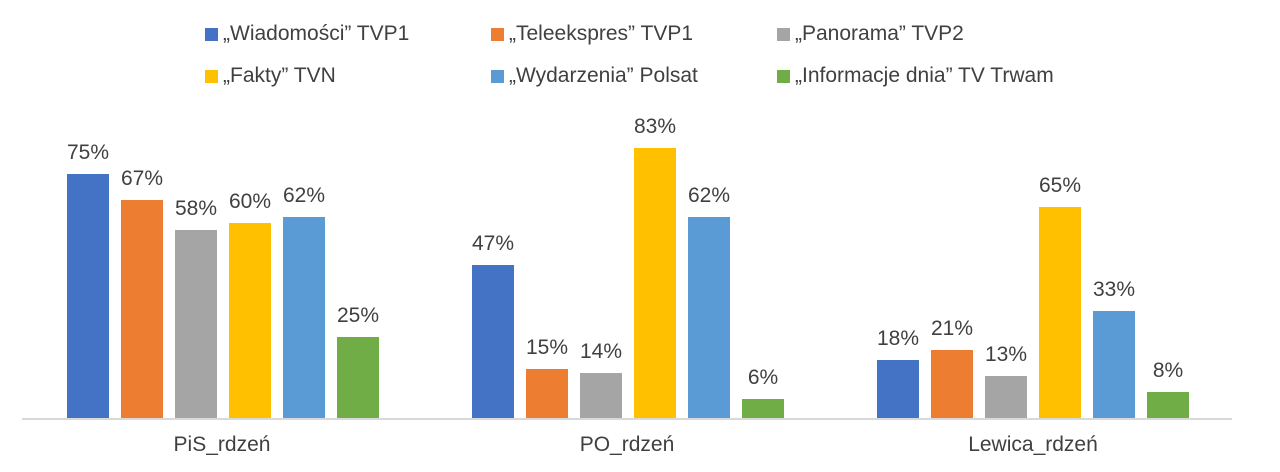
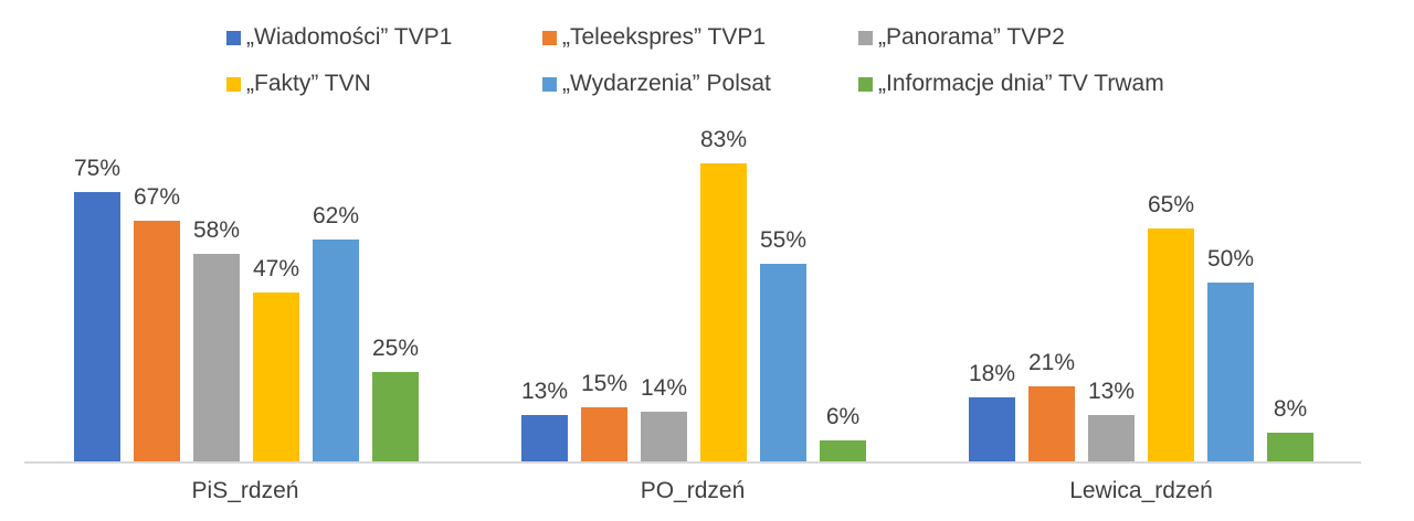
„Fakty” TVN/PiS_rdzeń: 60% -> 47%
„Wiadomości” TVP1/PO_rdzeń: 47% -> 13%
„Wydarzenia” Polsat/PO_rdzeń: 62% -> 55%
„Wydarzenia” Polsat/Lewica_rdzeń: 33% -> 50%
